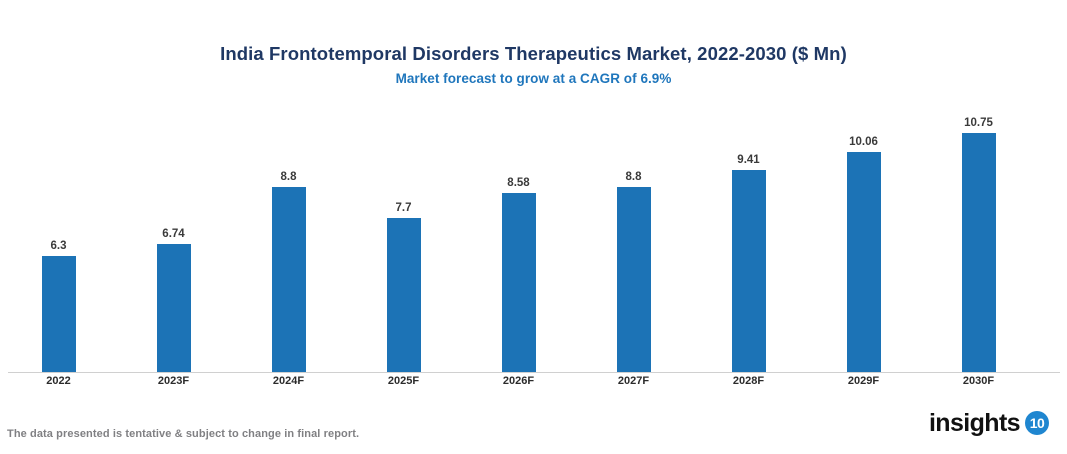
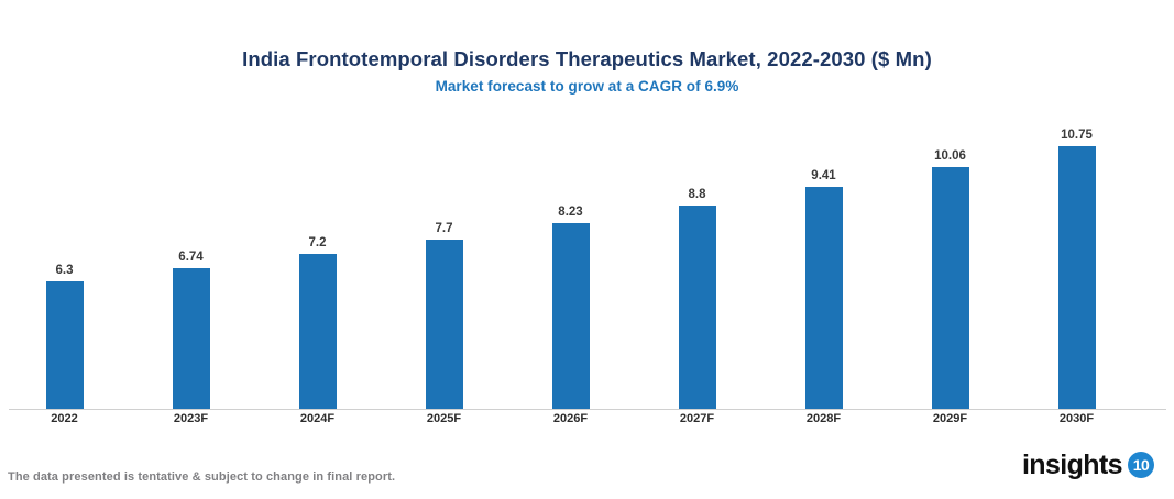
2024F: 8.8 -> 7.2
2026F: 8.58 -> 8.23
